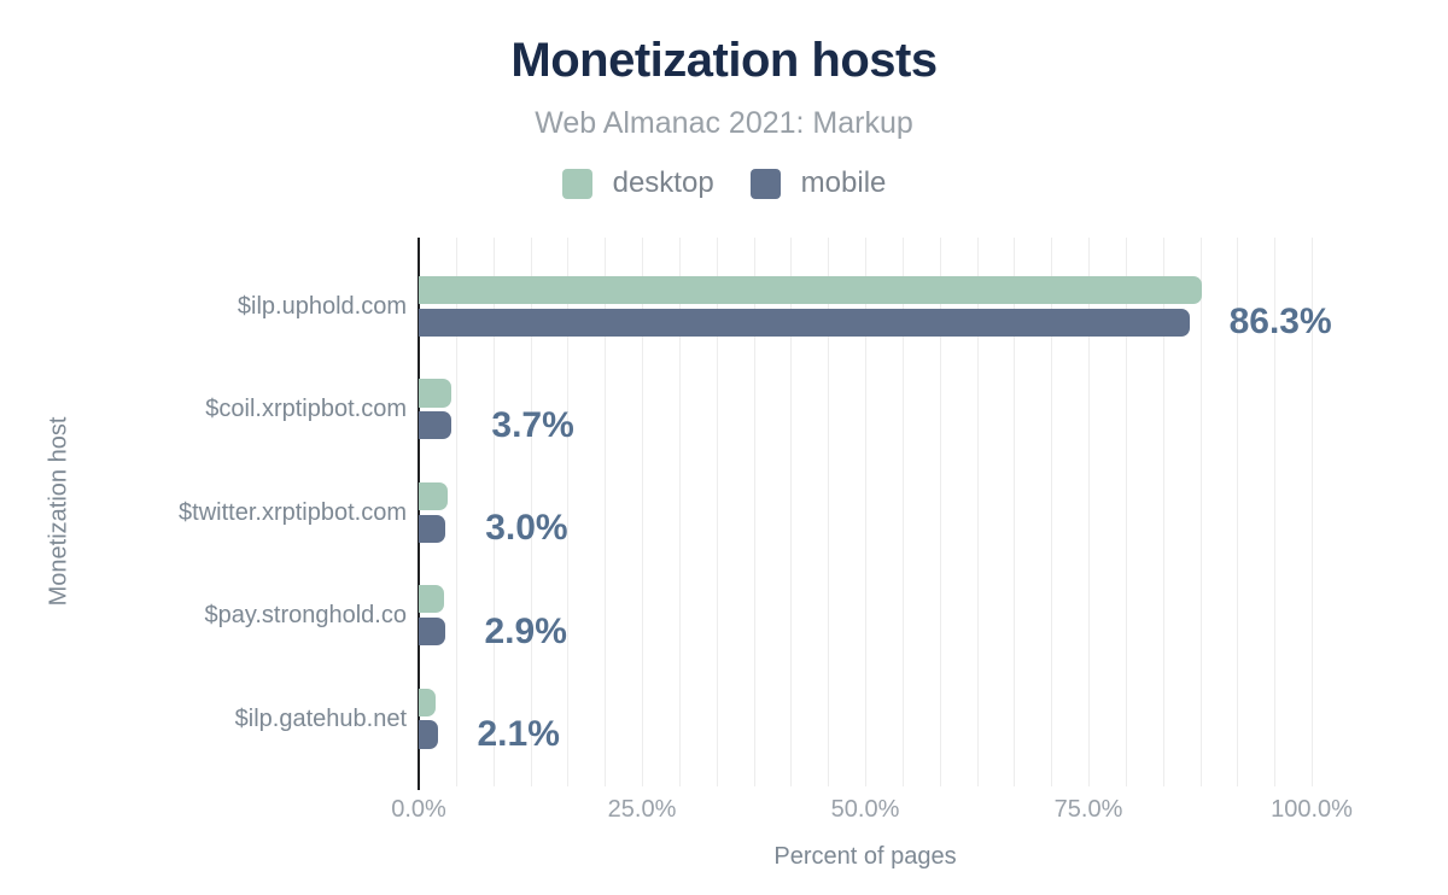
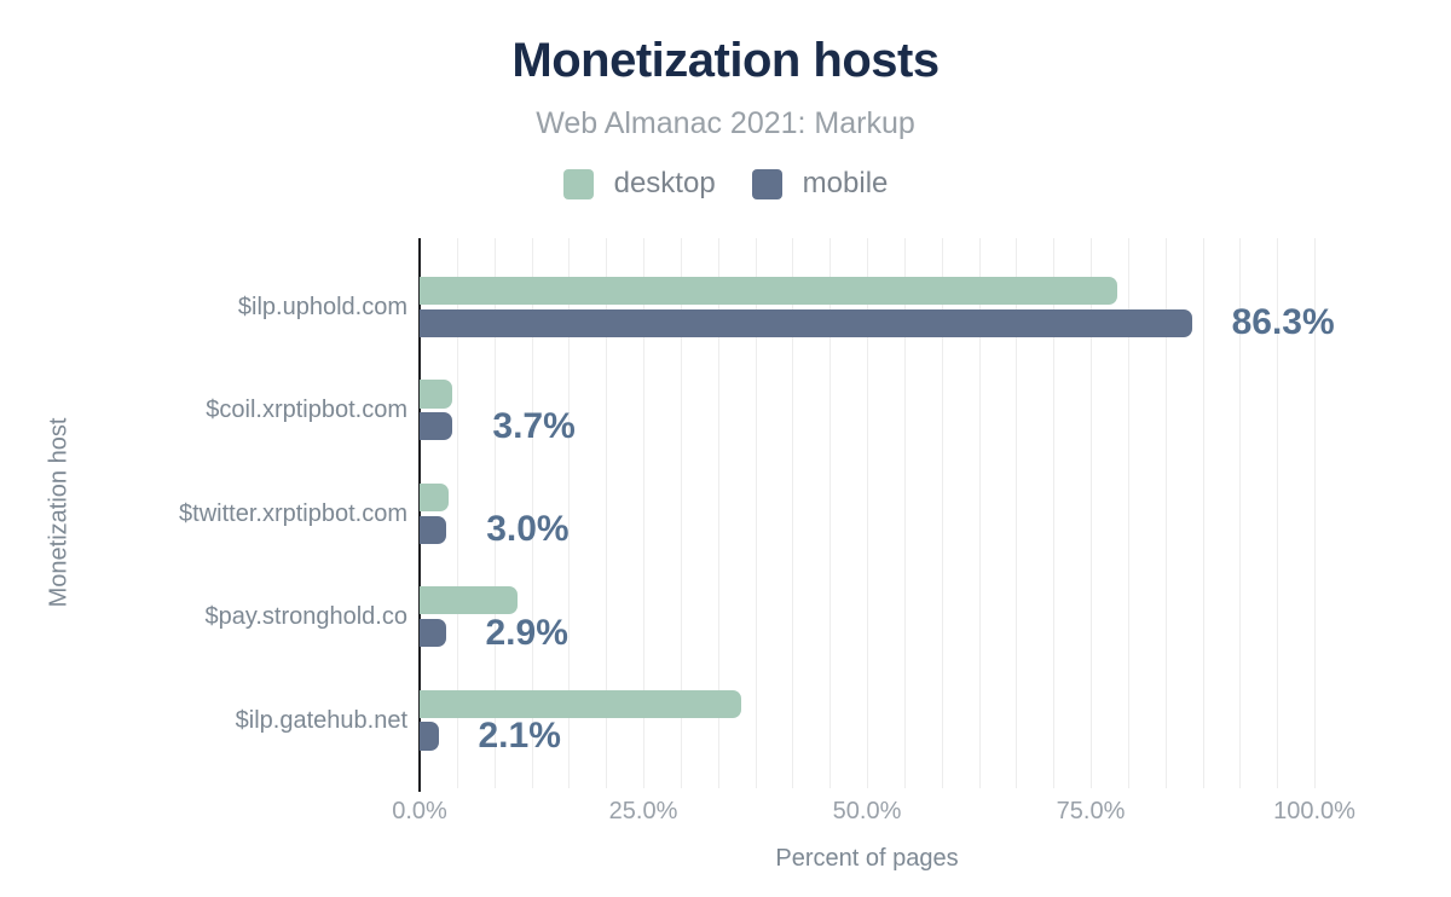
desktop/$ilp.uphold.com: 88% -> 78%
desktop/$pay.stronghold.co: 3% -> 11%
desktop/$ilp.gatehub.net: 2% -> 36%
